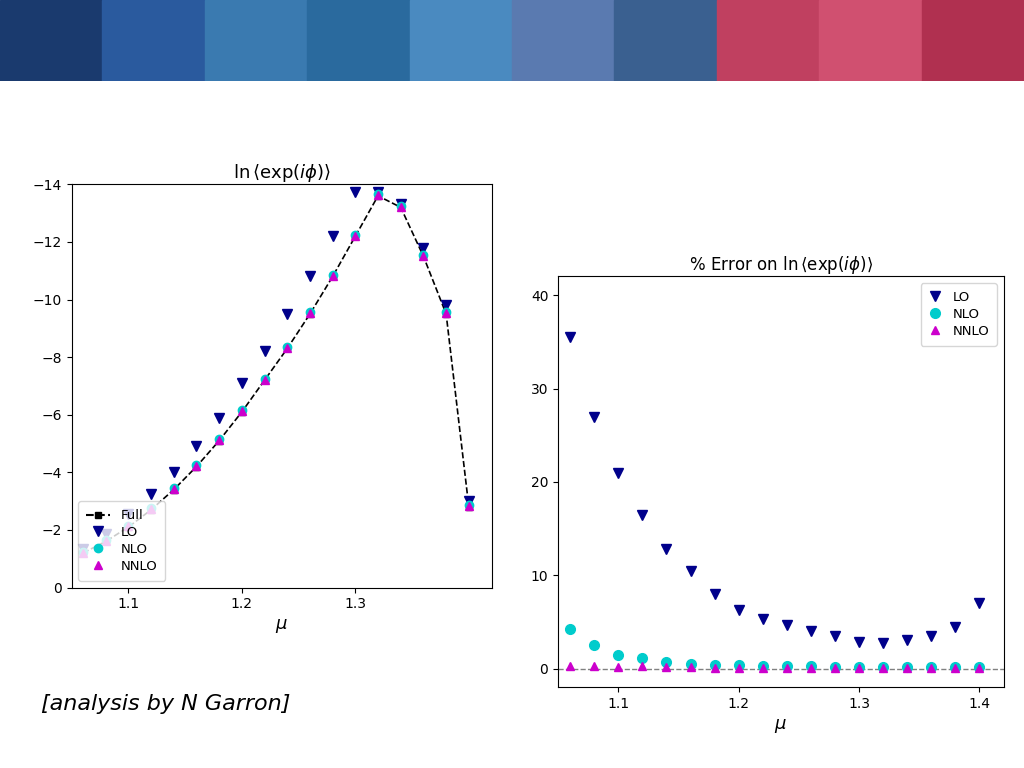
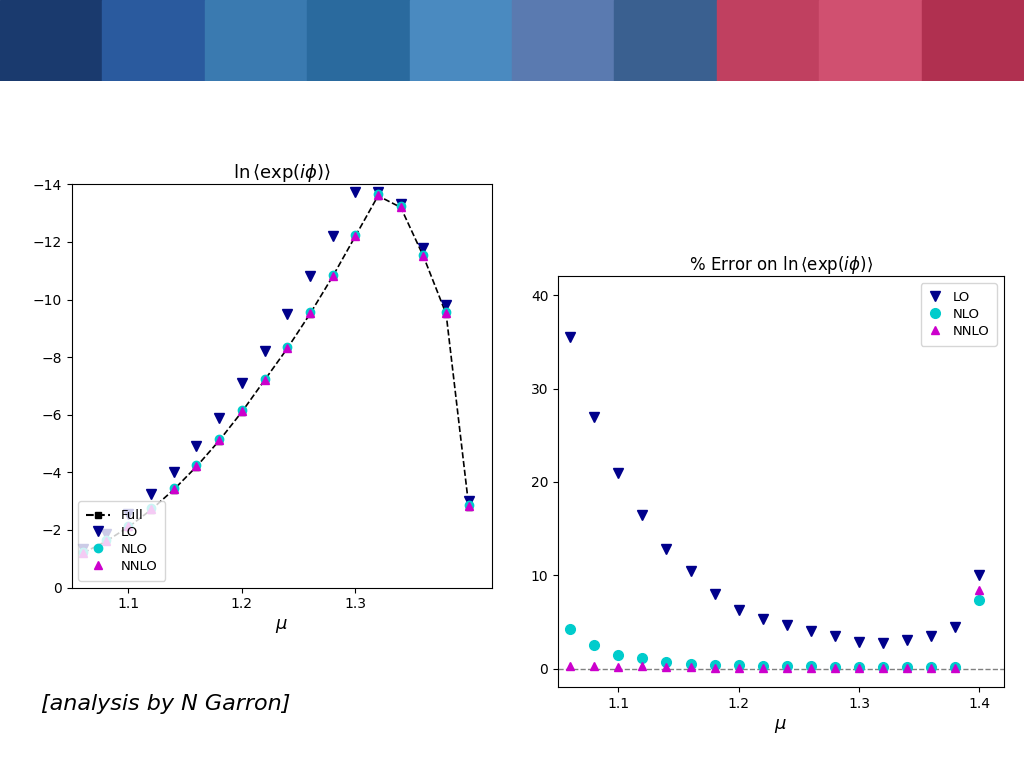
LO/1.4: 7.0 -> 10.0
NLO/1.4: 0.2 -> 7.4
NNLO/1.4: 0.1 -> 8.4
